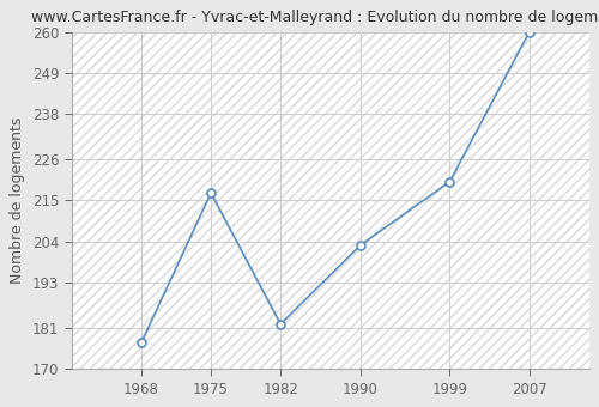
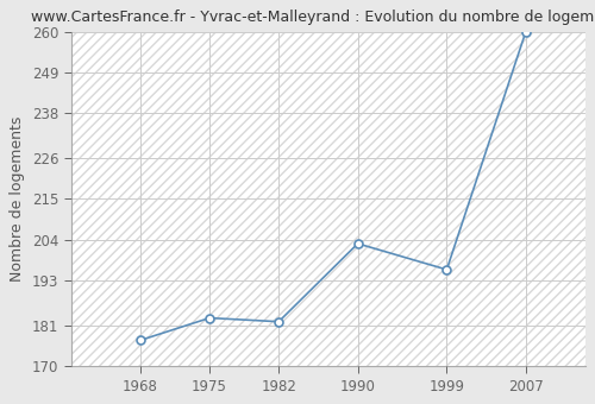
1975: 217 -> 183
1999: 220 -> 196
